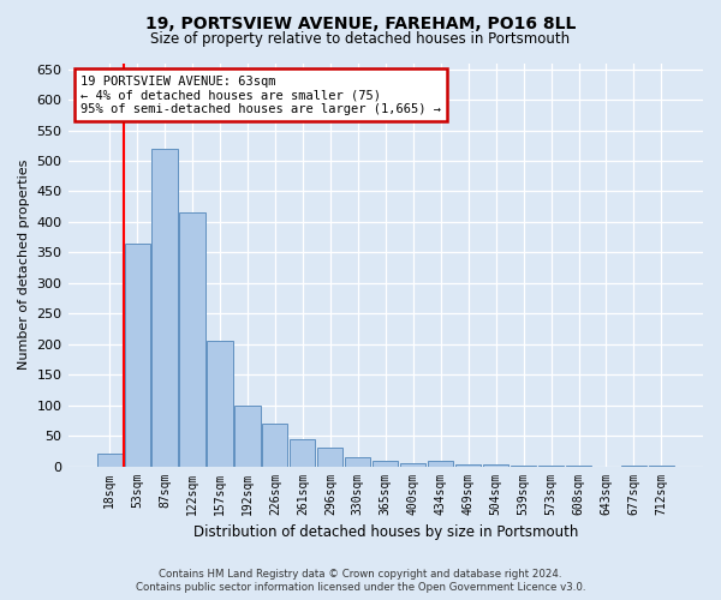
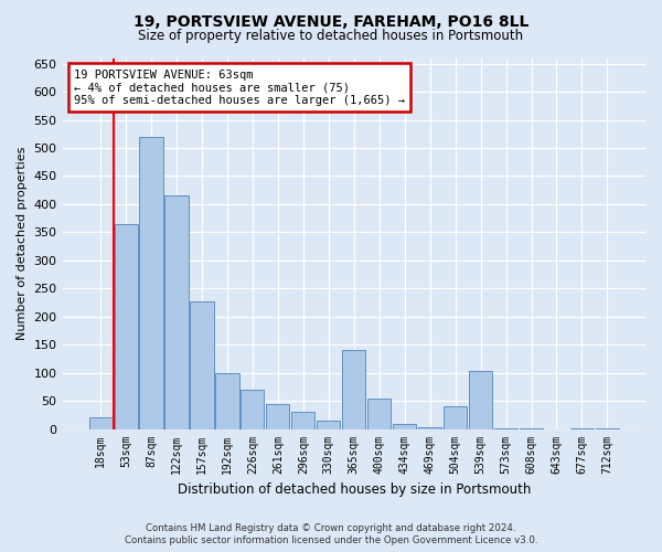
157sqm: 205 -> 226
365sqm: 8 -> 140
400sqm: 5 -> 54
504sqm: 3 -> 40
539sqm: 1 -> 104
